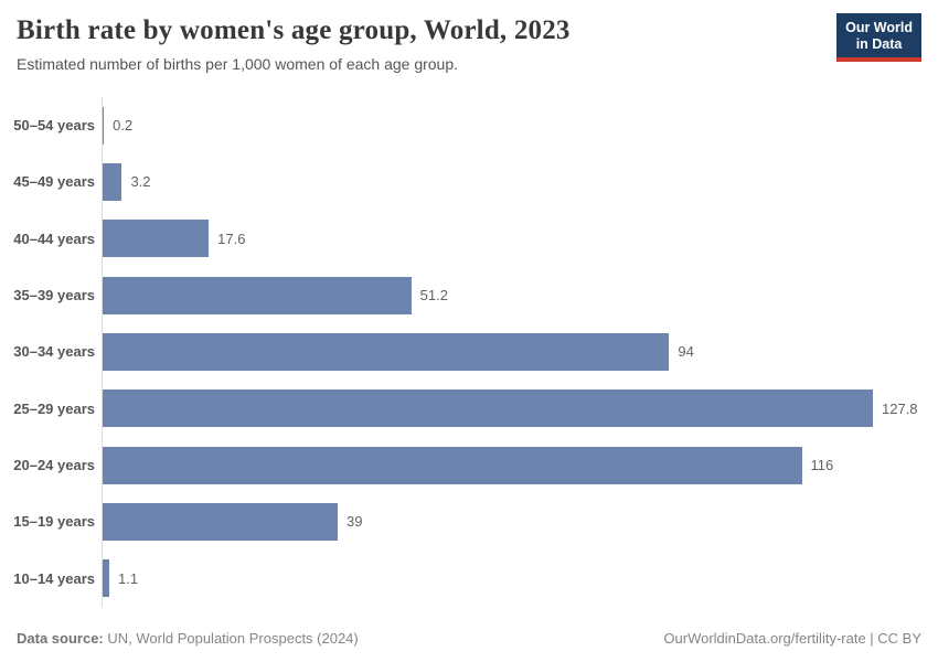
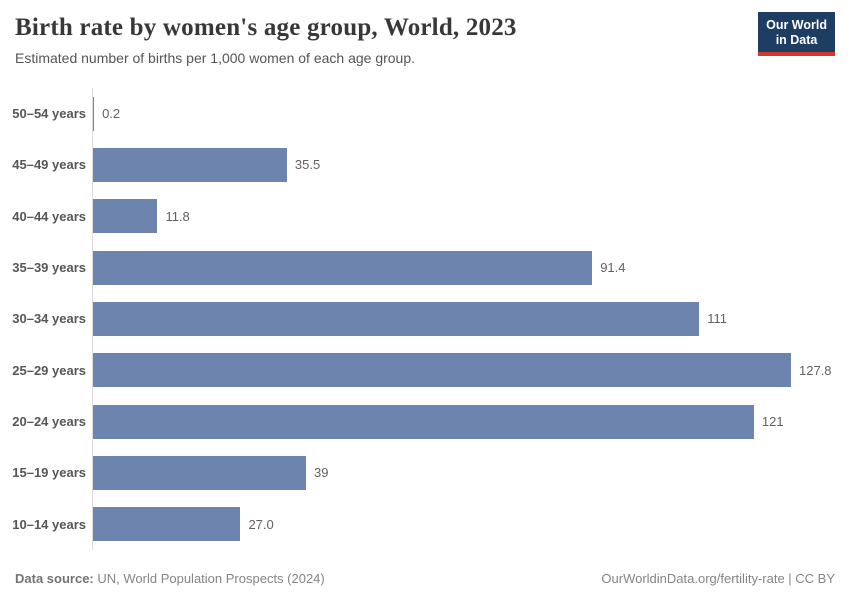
45–49 years: 3.2 -> 35.5
40–44 years: 17.6 -> 11.8
35–39 years: 51.2 -> 91.4
30–34 years: 94 -> 111
20–24 years: 116 -> 121
10–14 years: 1.1 -> 27.0
